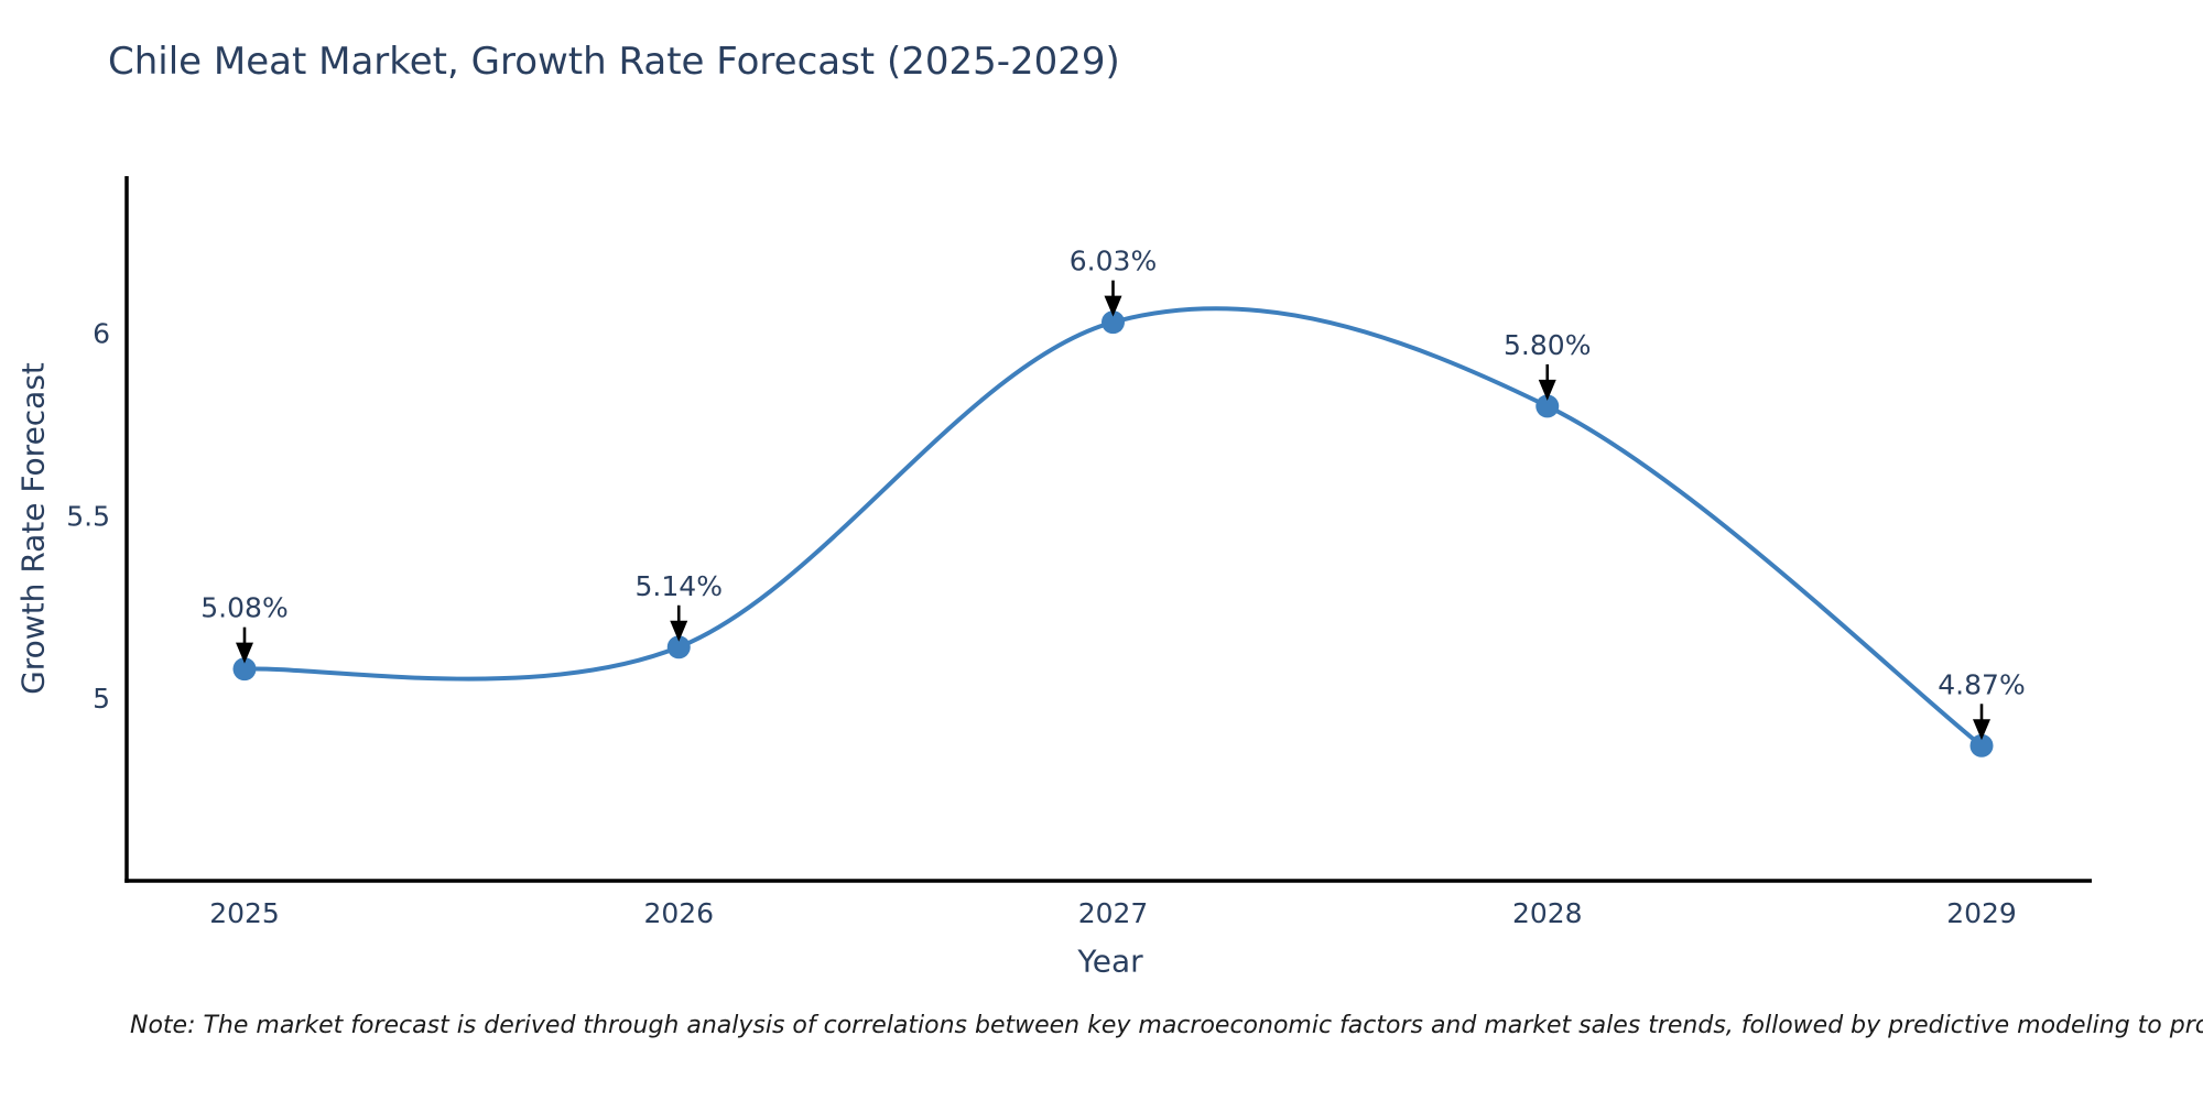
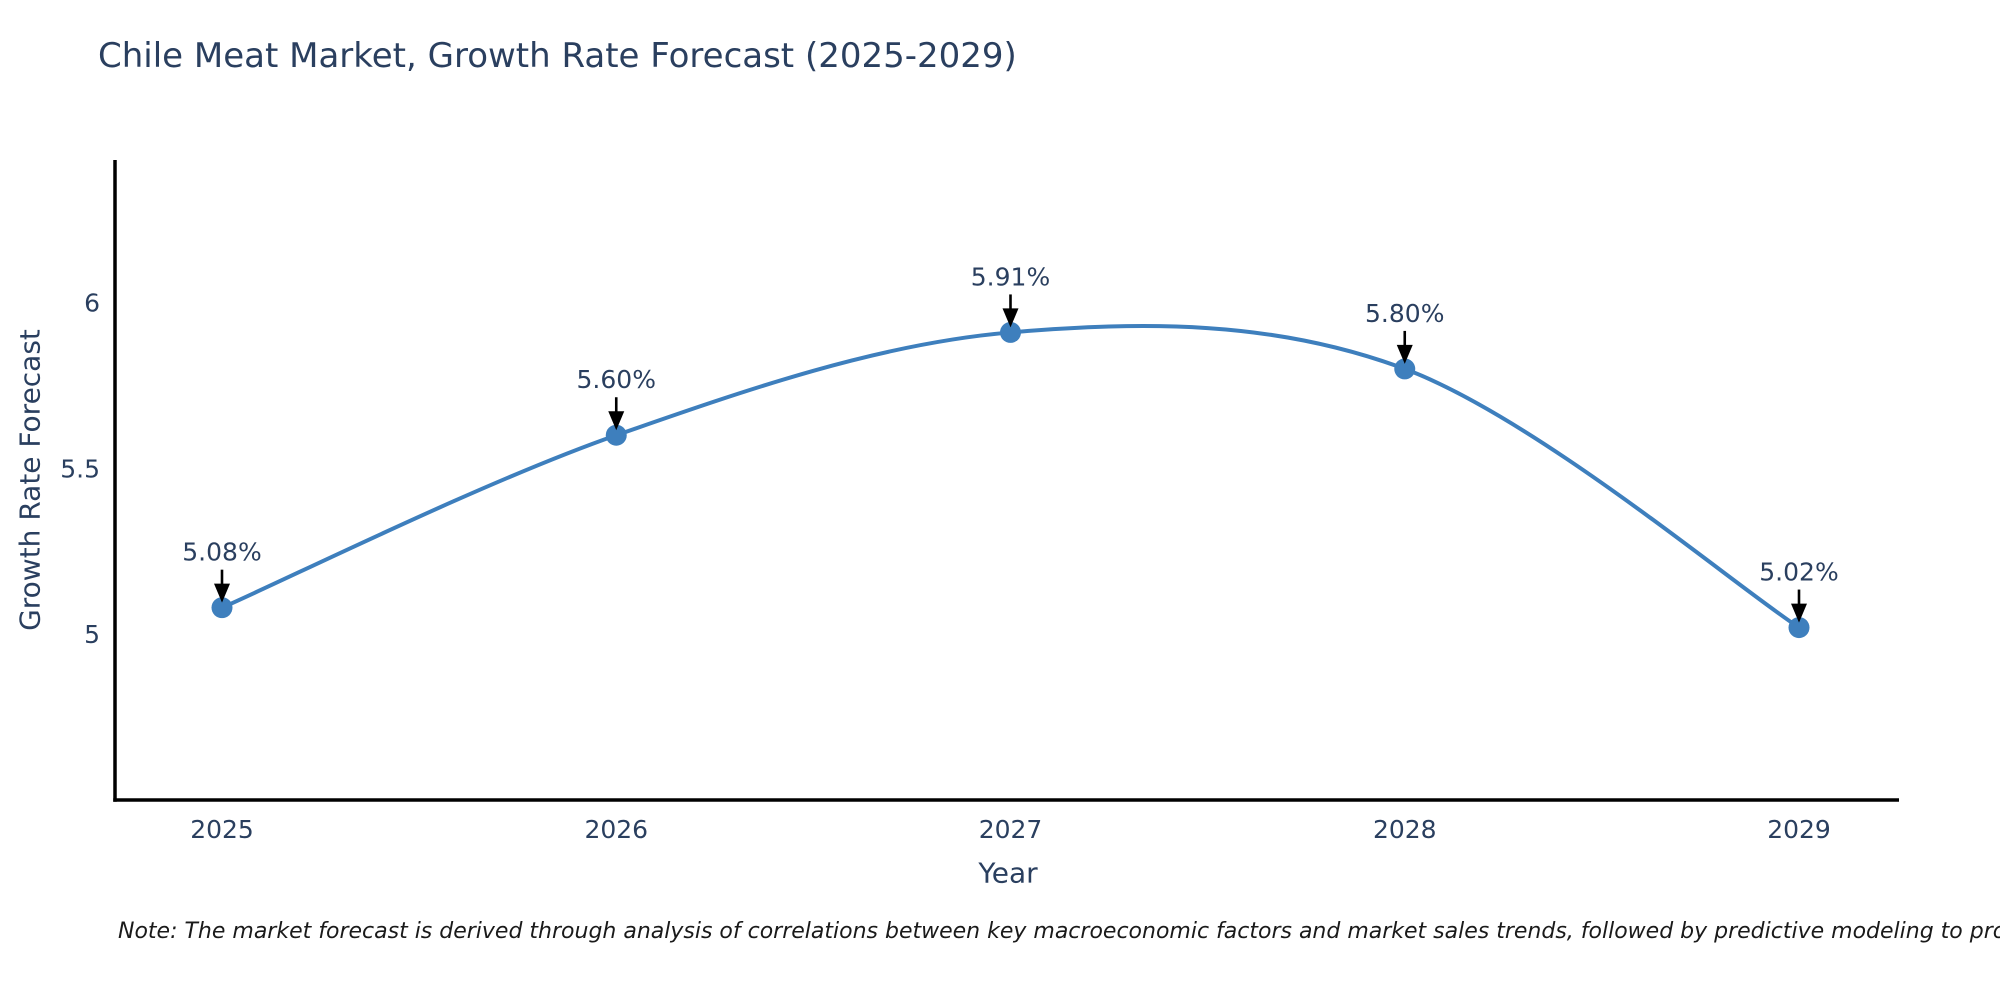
2026: 5.14% -> 5.60%
2027: 6.03% -> 5.91%
2029: 4.87% -> 5.02%
